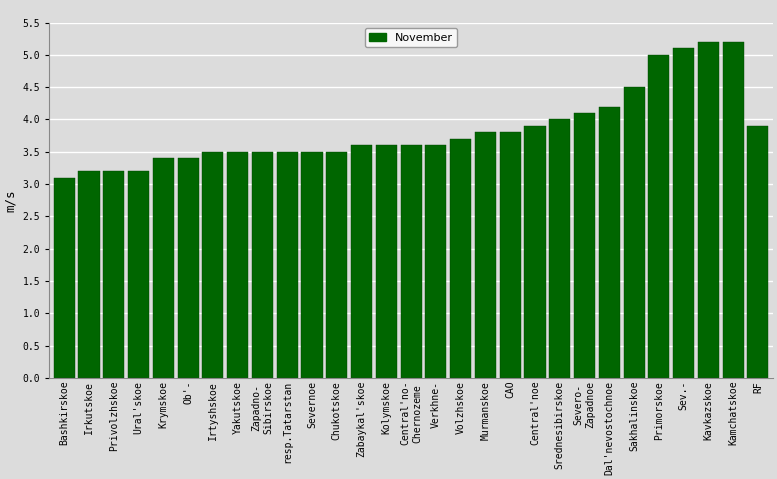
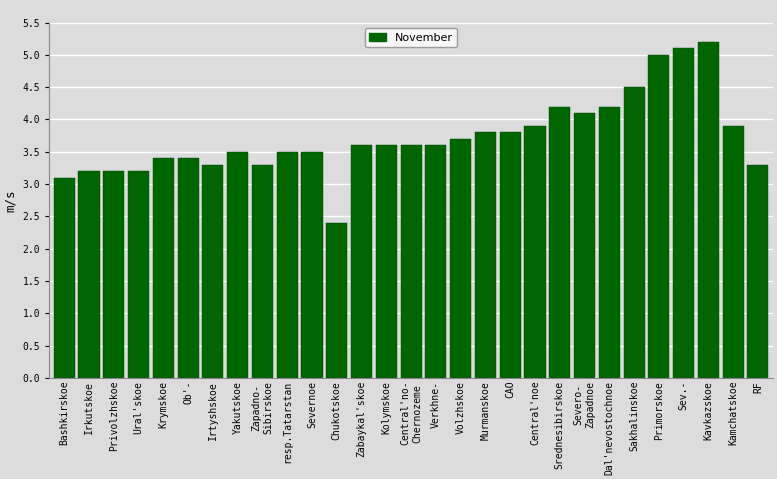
Irtyshskoe: 3.5 -> 3.3
Zapadno- Sibirskoe: 3.5 -> 3.3
Chukotskoe: 3.5 -> 2.4
Srednesibirskoe: 4.0 -> 4.2
Kamchatskoe: 5.2 -> 3.9
RF: 3.9 -> 3.3
